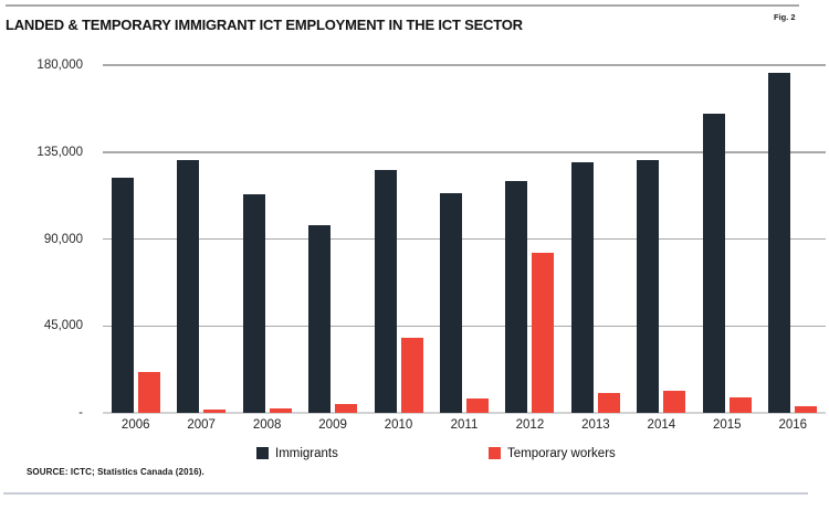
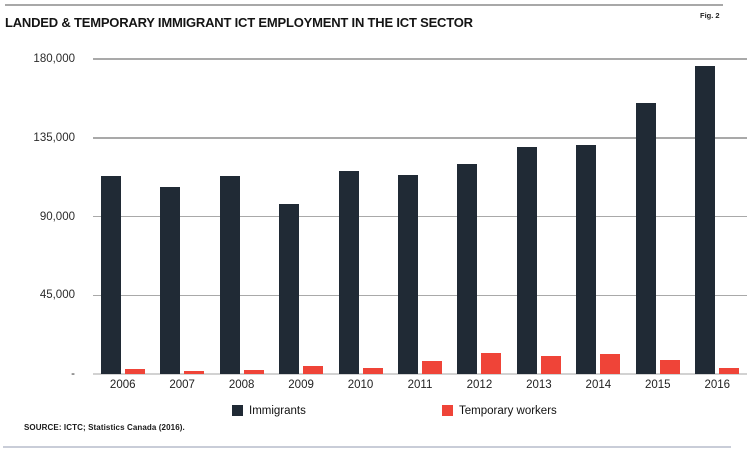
Immigrants/2006: 122000 -> 113000
Temporary workers/2006: 21000 -> 3000
Immigrants/2007: 131000 -> 107000
Immigrants/2010: 126000 -> 116000
Temporary workers/2010: 39000 -> 4000
Temporary workers/2012: 83000 -> 12000
